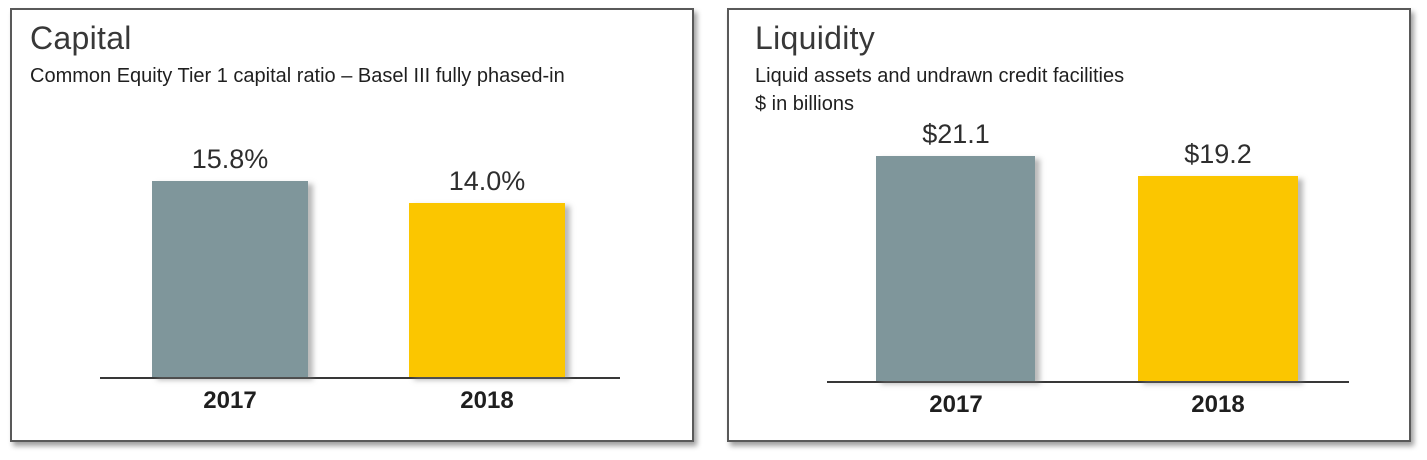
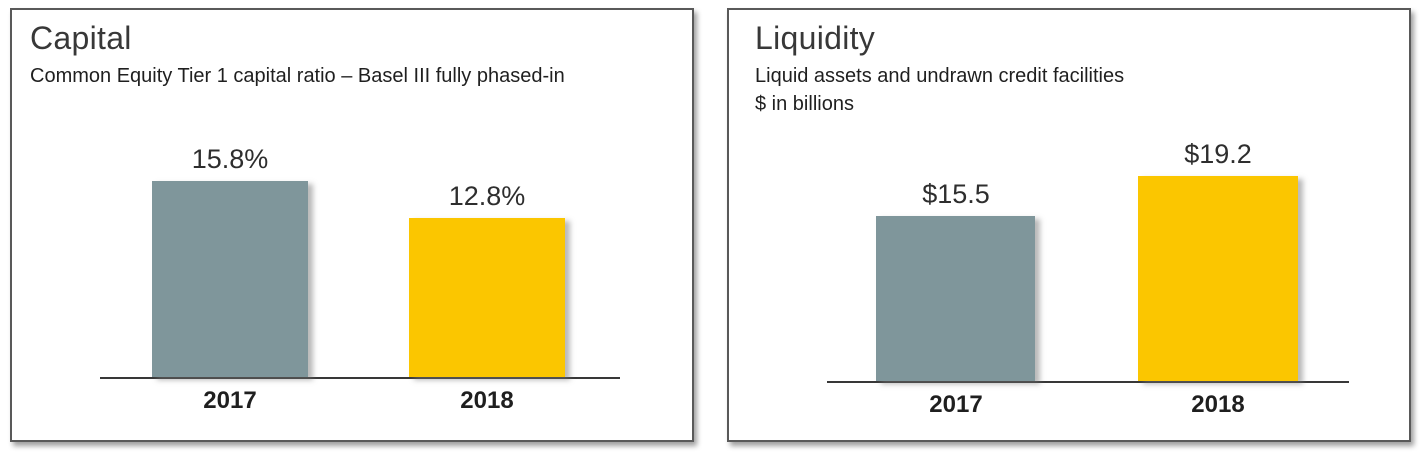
Capital/2018: 14.0% -> 12.8%
Liquidity/2017: $21.1 -> $15.5
